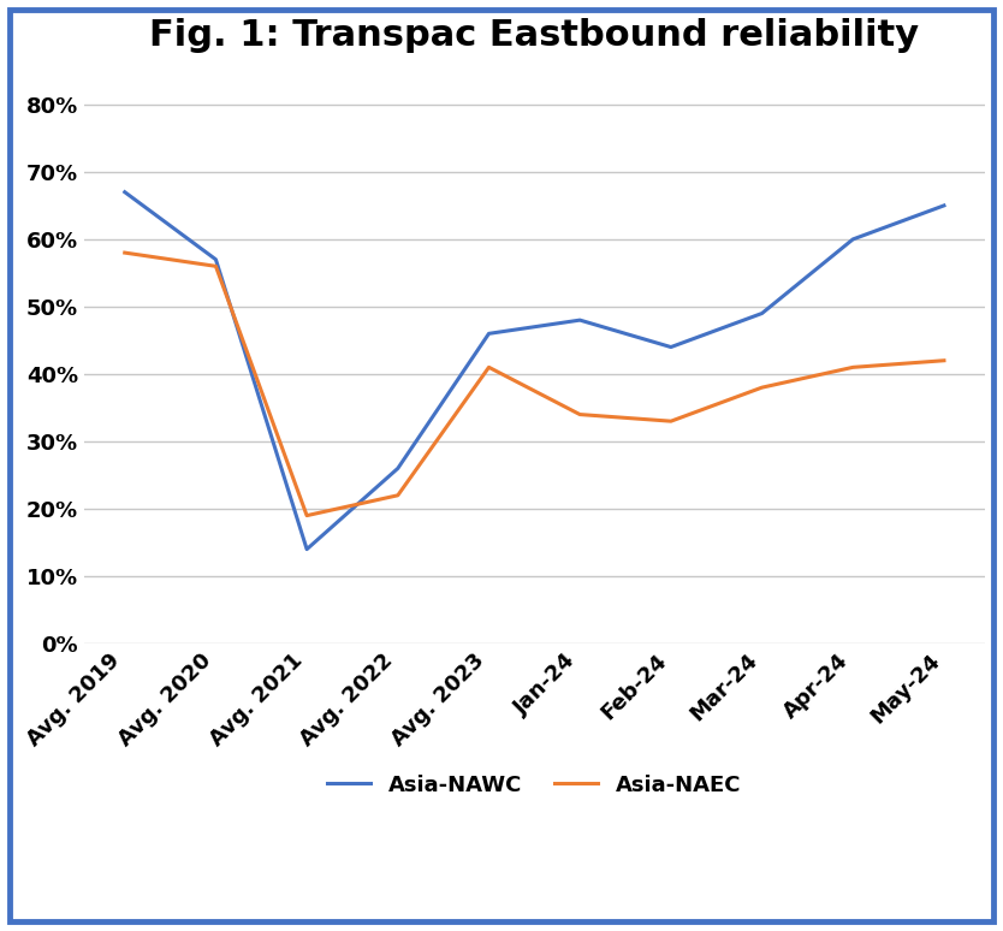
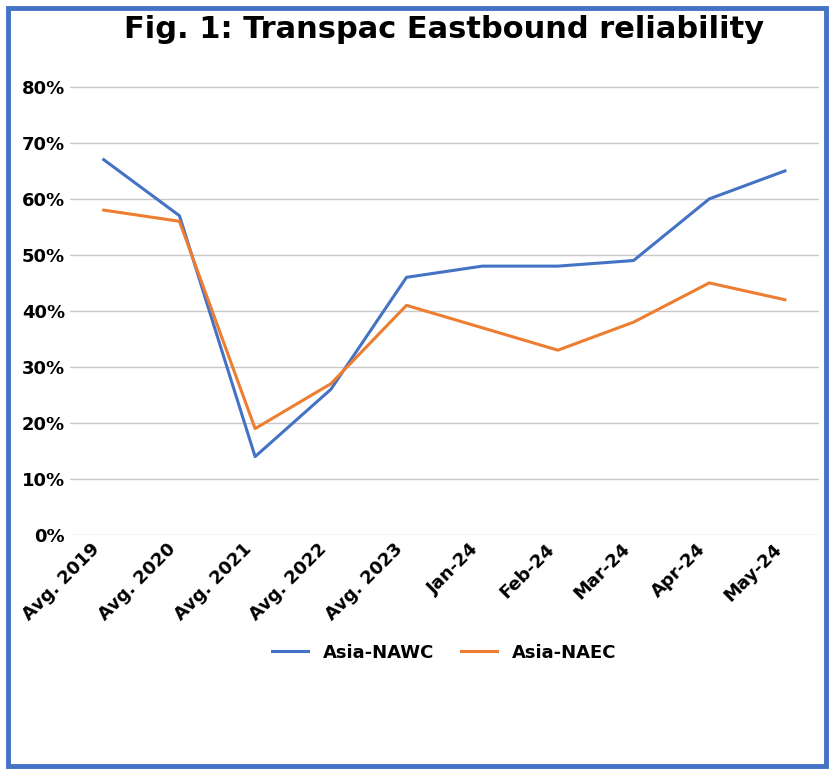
Asia-NAEC/Avg. 2022: 22% -> 27%
Asia-NAEC/Jan-24: 34% -> 37%
Asia-NAWC/Feb-24: 44% -> 48%
Asia-NAEC/Apr-24: 41% -> 45%
